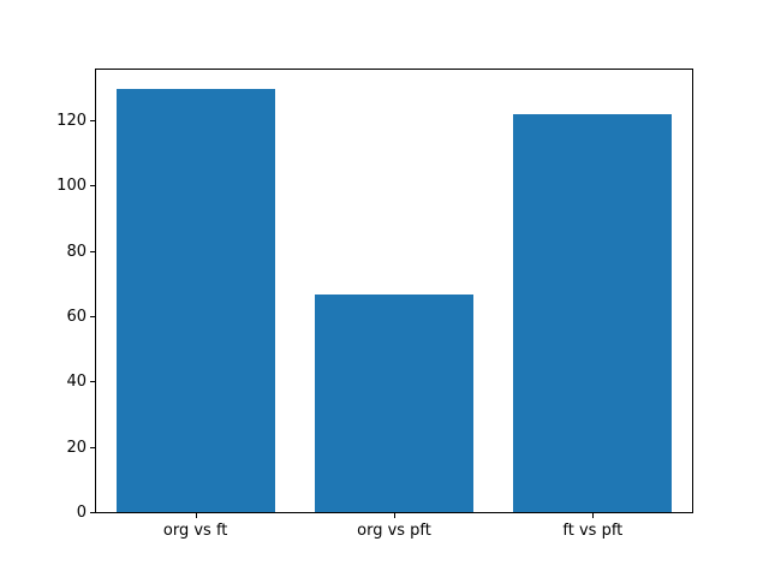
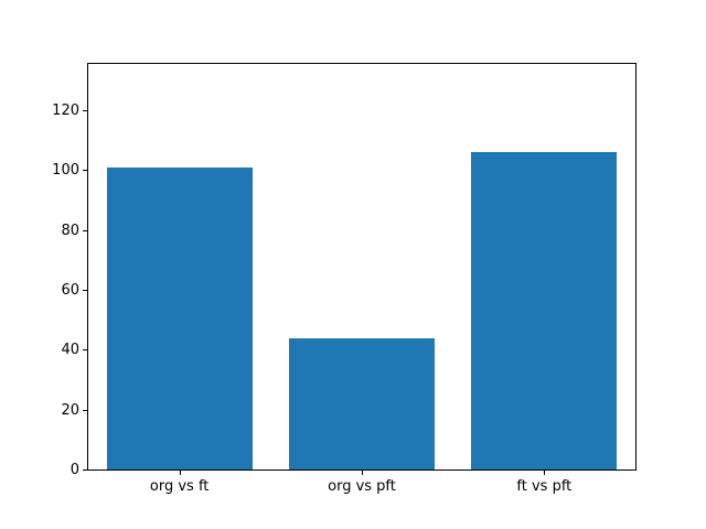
org vs ft: 130 -> 101
org vs pft: 67 -> 44
ft vs pft: 122 -> 106
